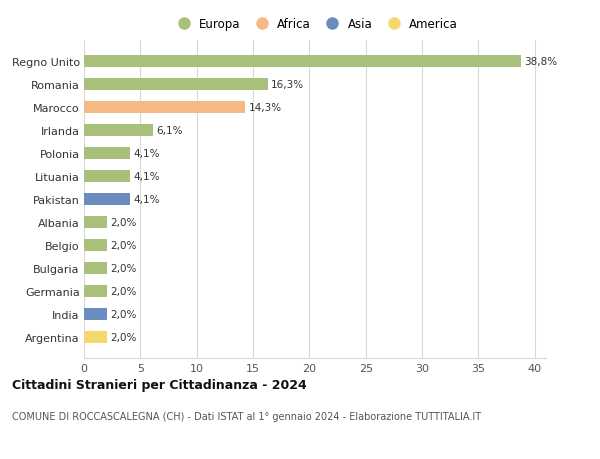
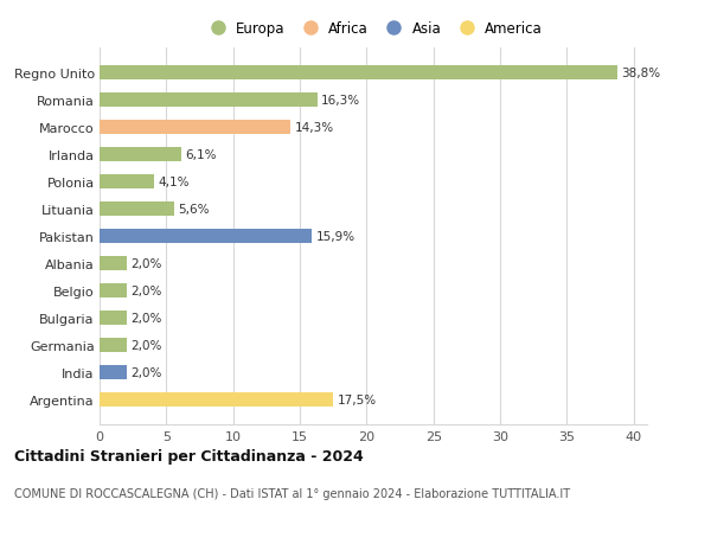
Lituania: 4,1% -> 5,6%
Pakistan: 4,1% -> 15,9%
Argentina: 2,0% -> 17,5%
